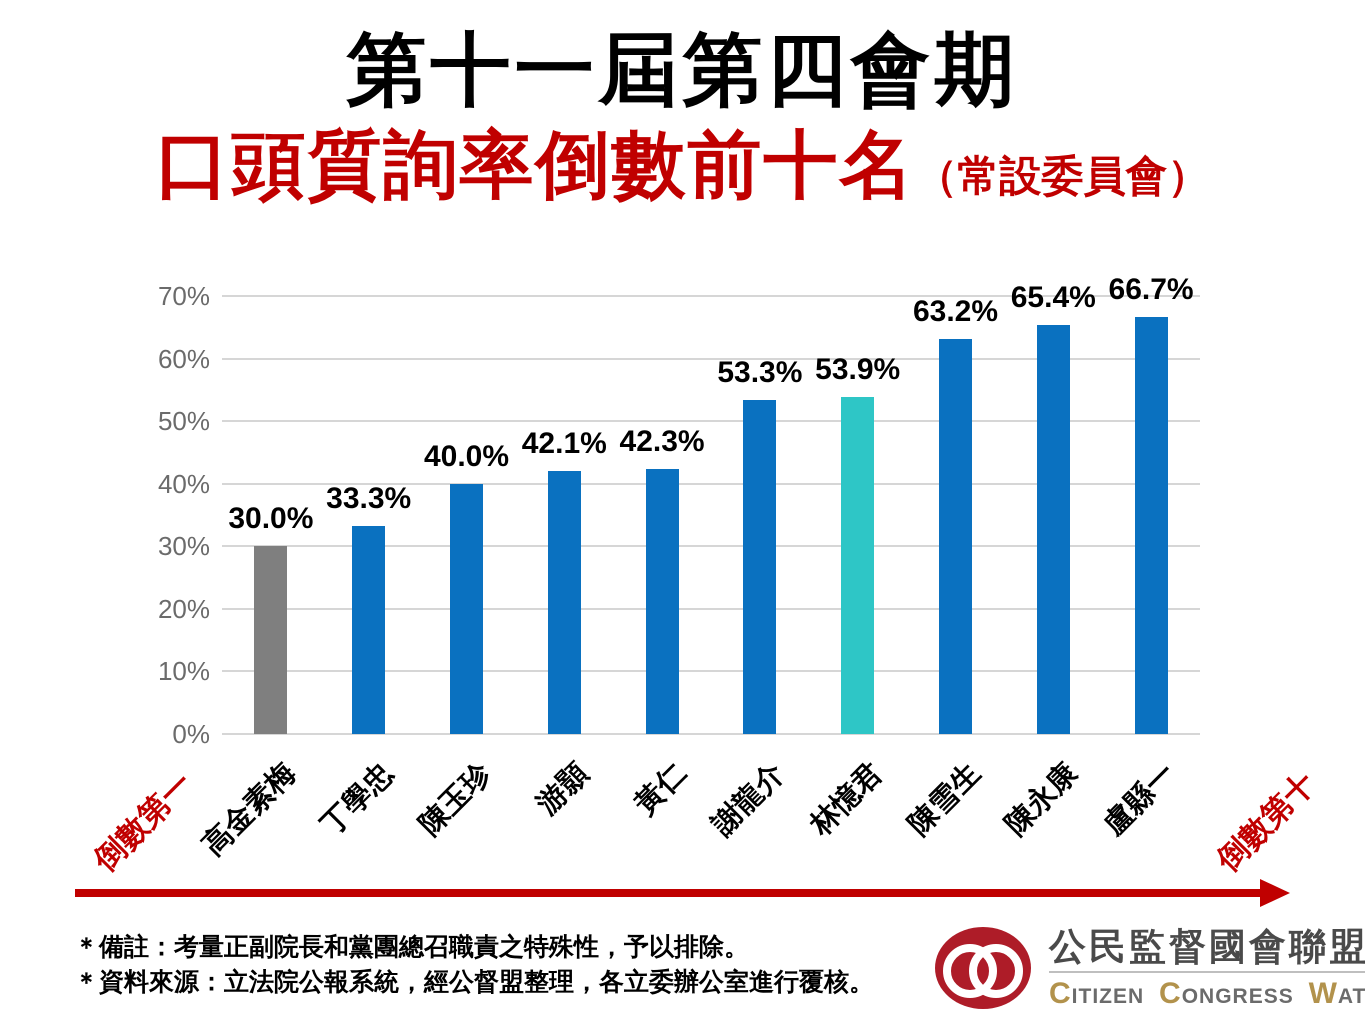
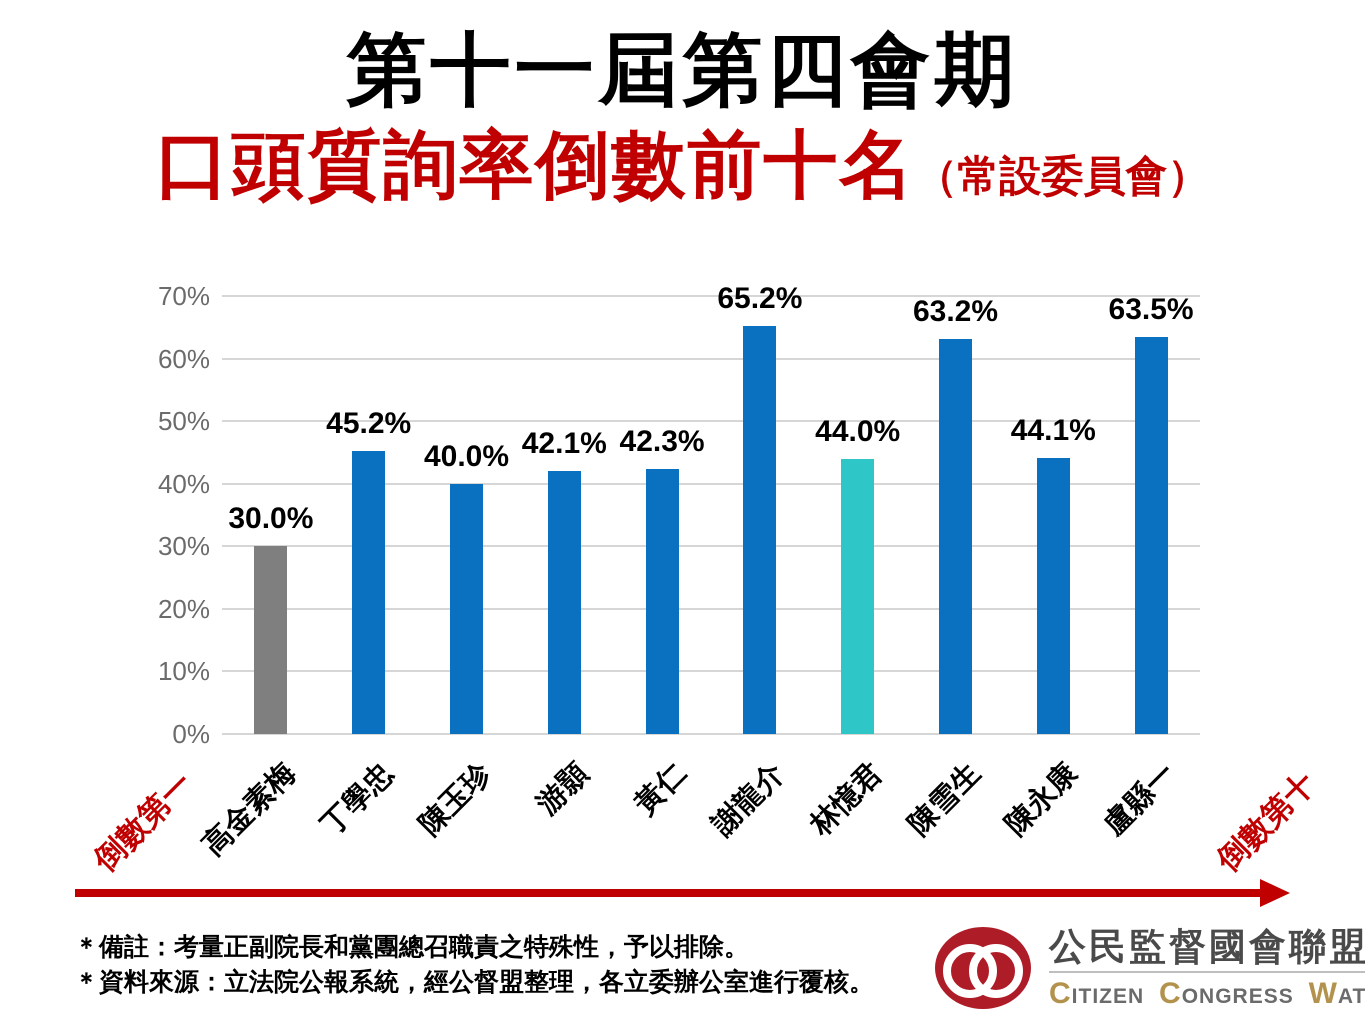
丁學忠: 33.3% -> 45.2%
謝龍介: 53.3% -> 65.2%
林憶君: 53.9% -> 44.0%
陳永康: 65.4% -> 44.1%
盧縣一: 66.7% -> 63.5%
